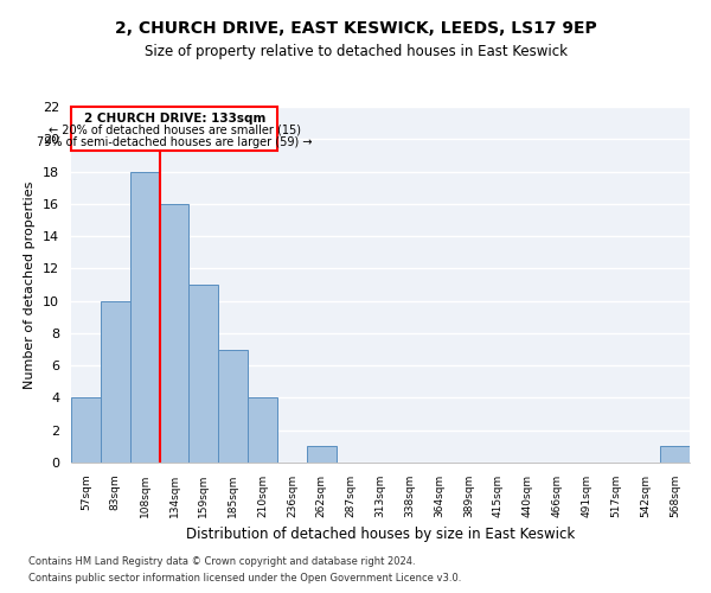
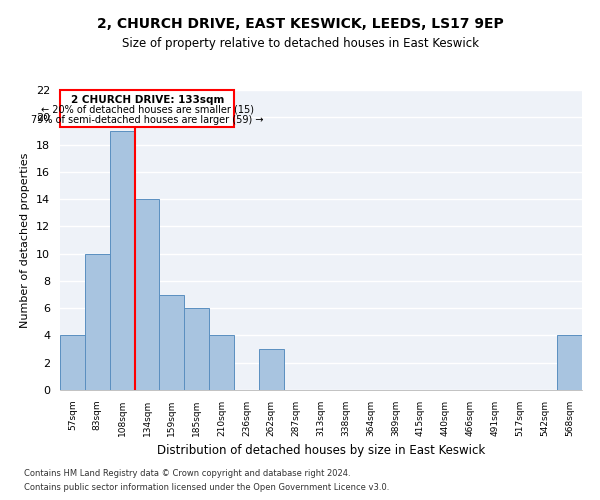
108sqm: 18 -> 19
134sqm: 16 -> 14
159sqm: 11 -> 7
185sqm: 7 -> 6
262sqm: 1 -> 3
568sqm: 1 -> 4
